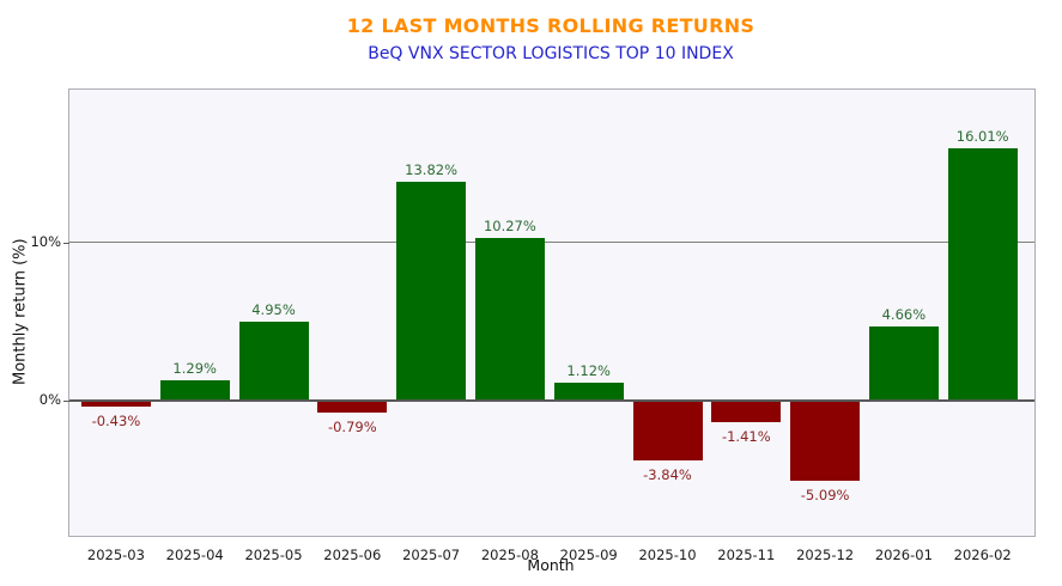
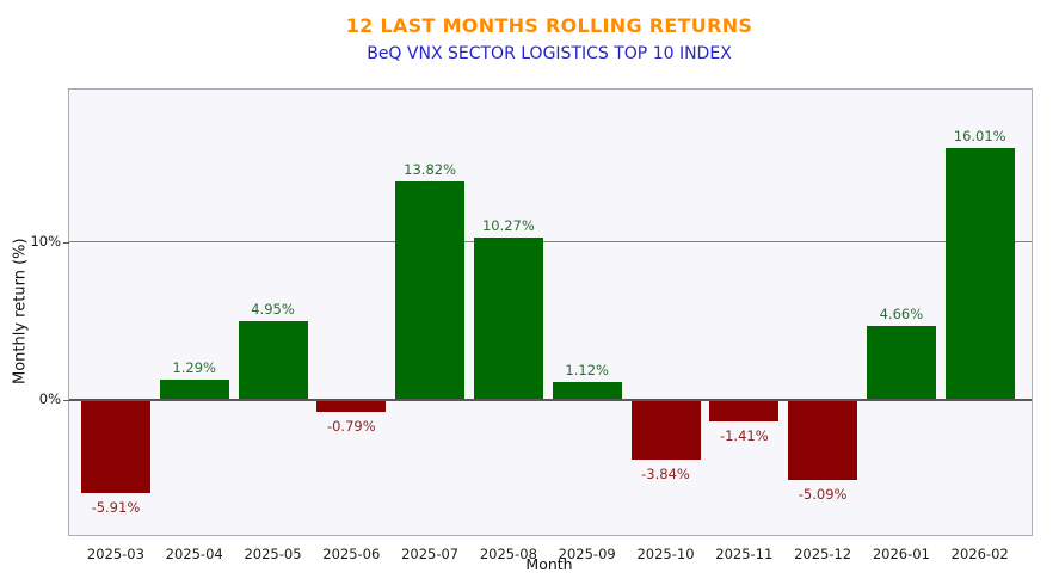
2025-03: -0.43% -> -5.91%
